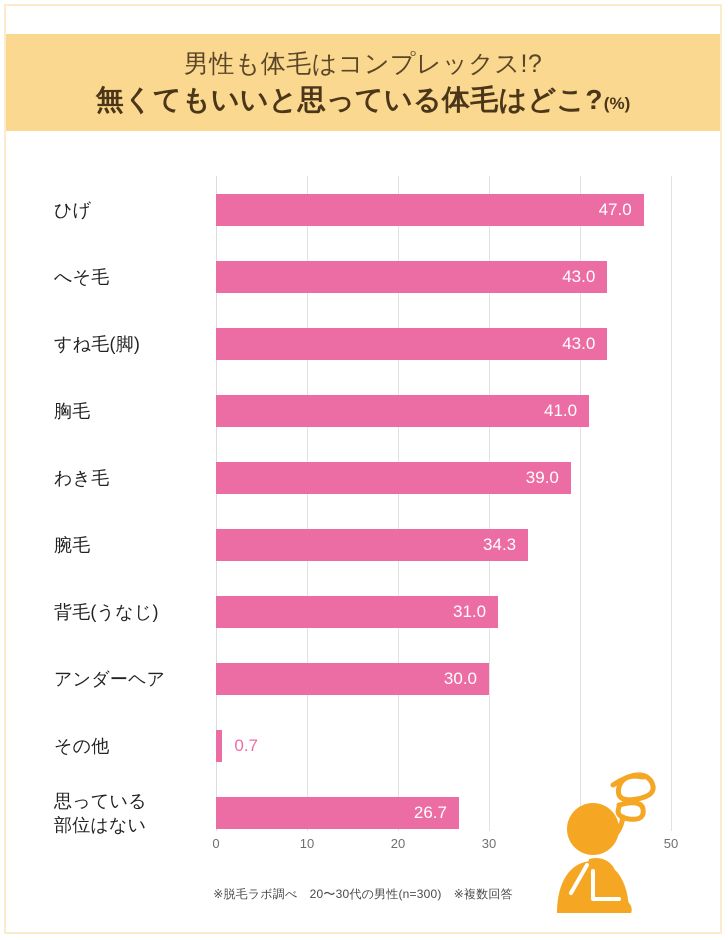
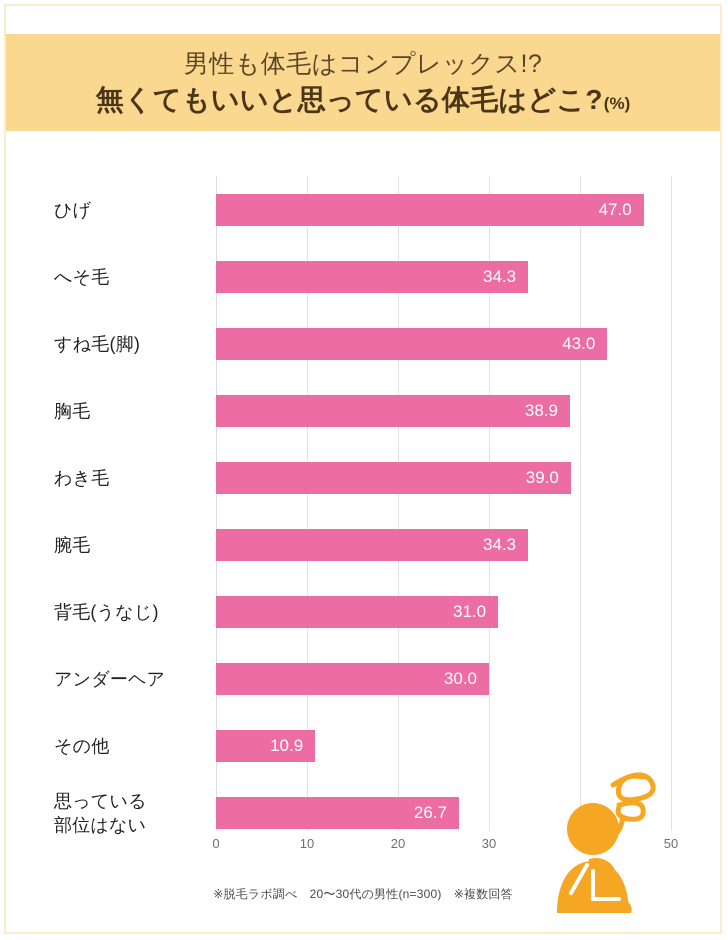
へそ毛: 43.0 -> 34.3
胸毛: 41.0 -> 38.9
その他: 0.7 -> 10.9
